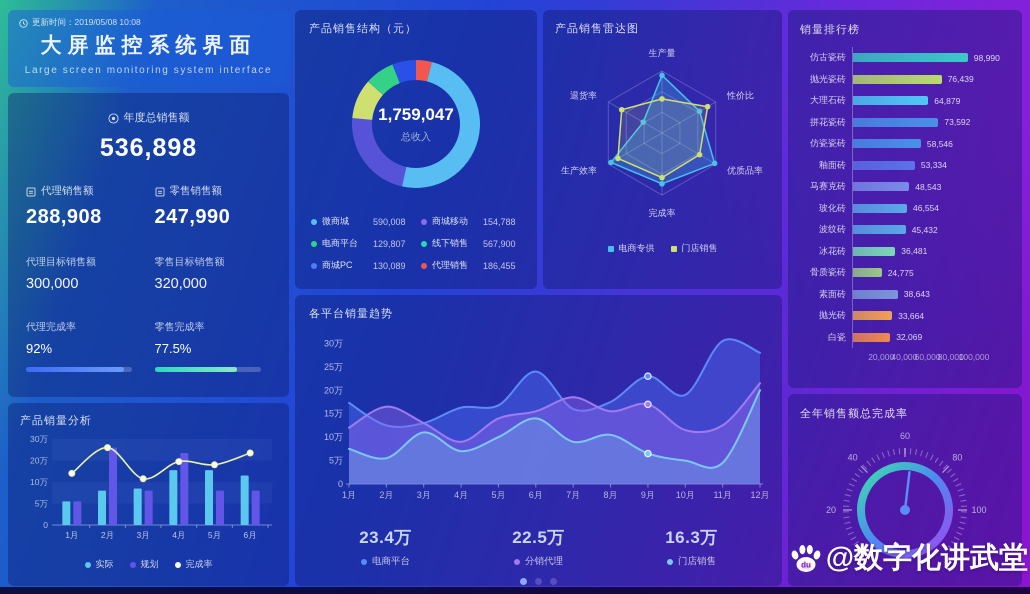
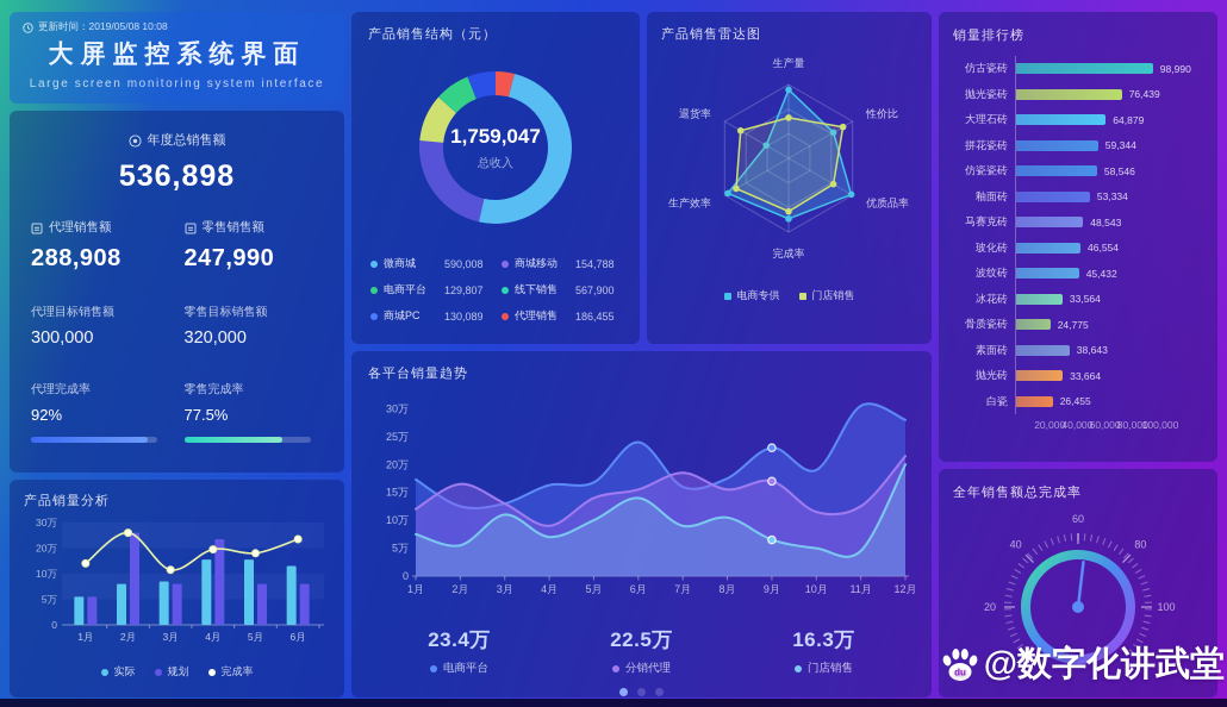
销量排行榜/拼花瓷砖: 73,592 -> 59,344
销量排行榜/冰花砖: 36,481 -> 33,564
销量排行榜/白瓷: 32,069 -> 26,455
